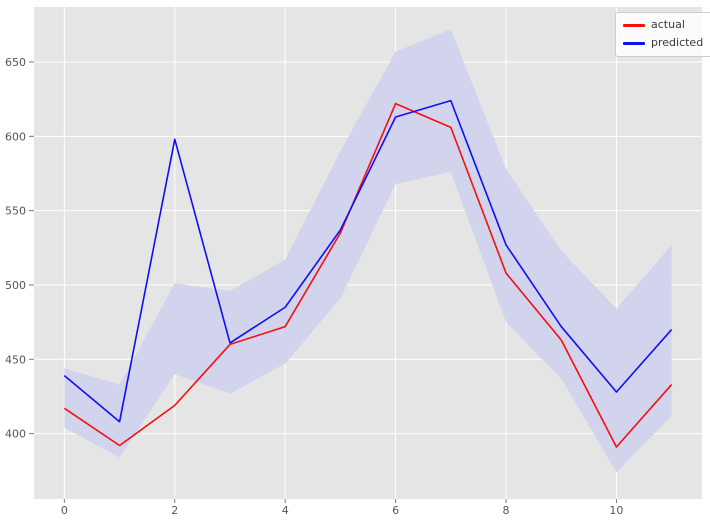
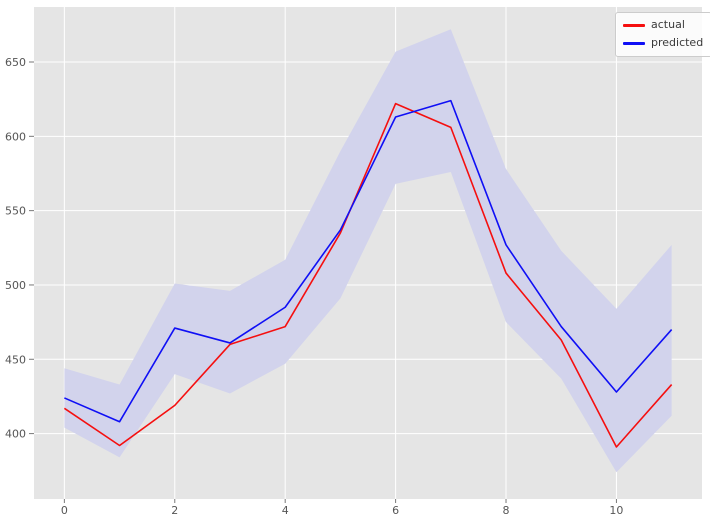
predicted/0: 439 -> 424
predicted/2: 598 -> 471
